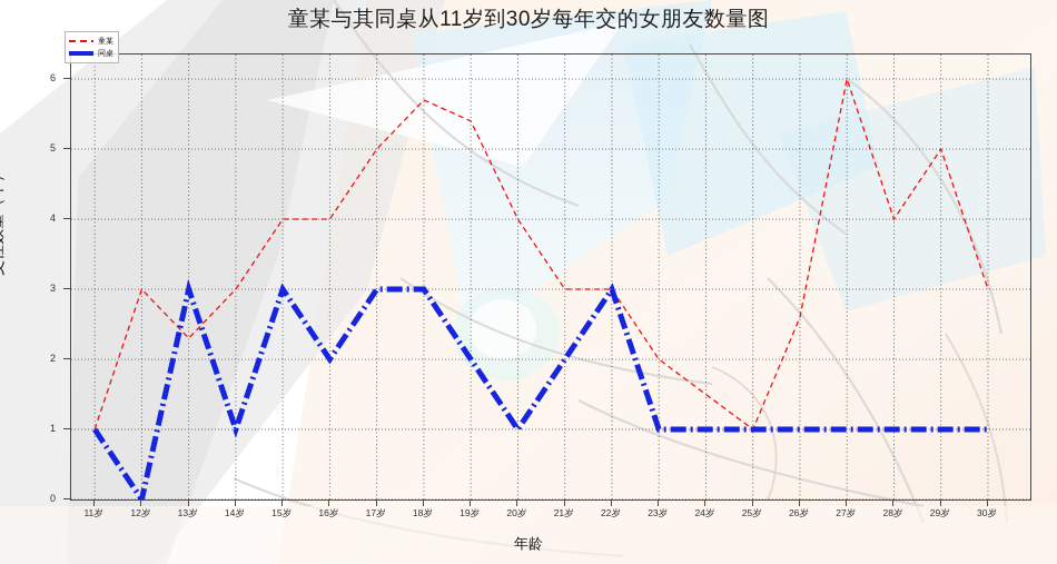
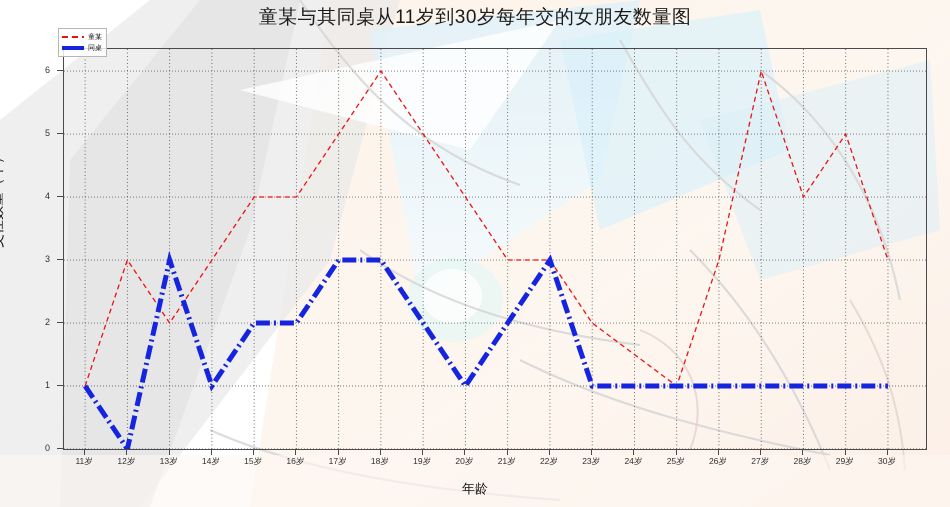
童某/13岁: 2.3 -> 2.0
同桌/15岁: 3 -> 2
童某/18岁: 5.7 -> 6.0
童某/19岁: 5.4 -> 5.0
童某/26岁: 2.6 -> 3.0
